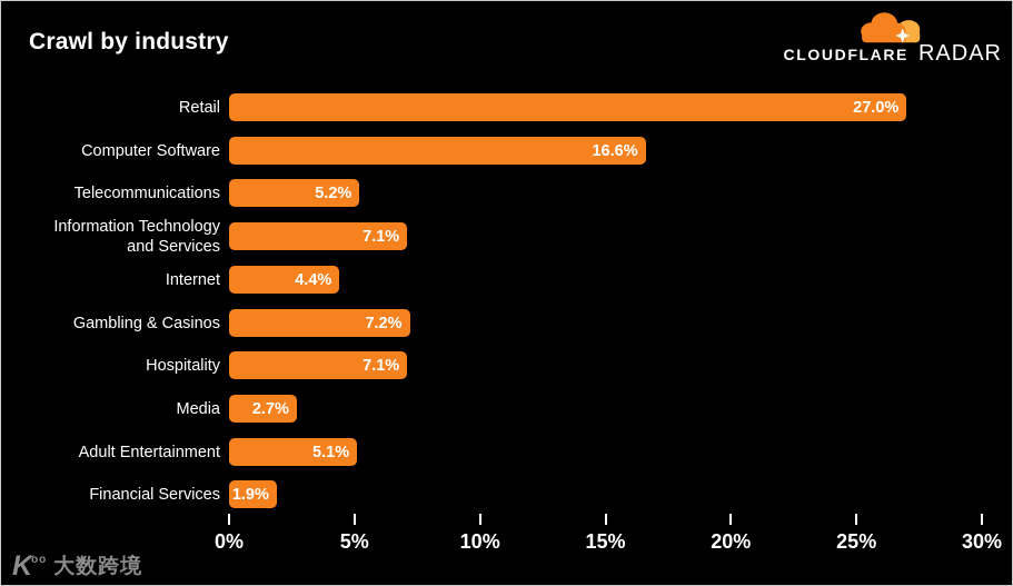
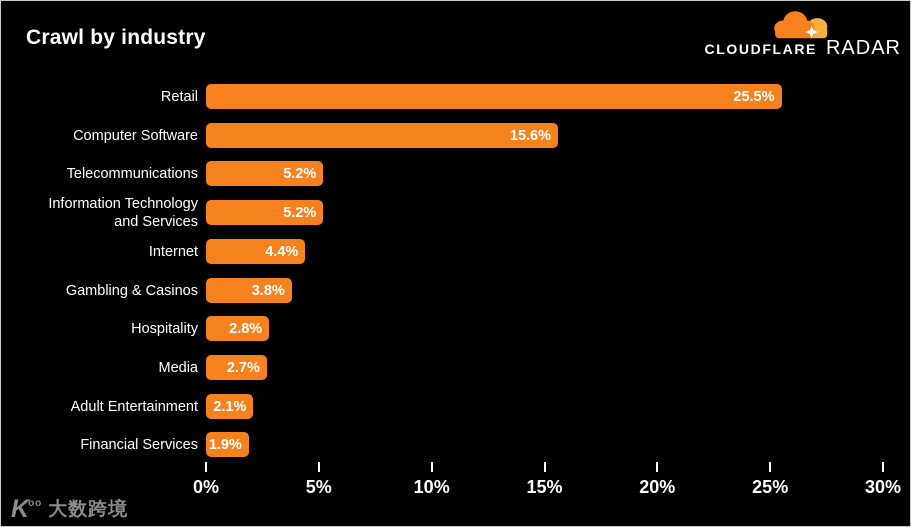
Retail: 27.0% -> 25.5%
Computer Software: 16.6% -> 15.6%
Information Technology and Services: 7.1% -> 5.2%
Gambling & Casinos: 7.2% -> 3.8%
Hospitality: 7.1% -> 2.8%
Adult Entertainment: 5.1% -> 2.1%
